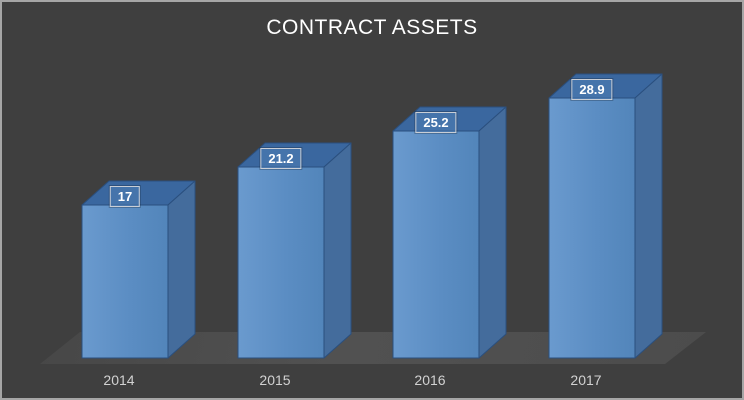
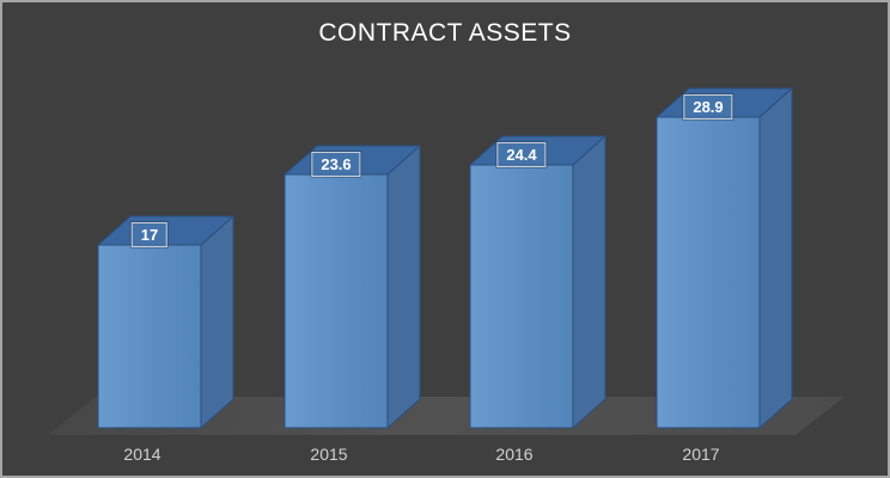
2015: 21.2 -> 23.6
2016: 25.2 -> 24.4
